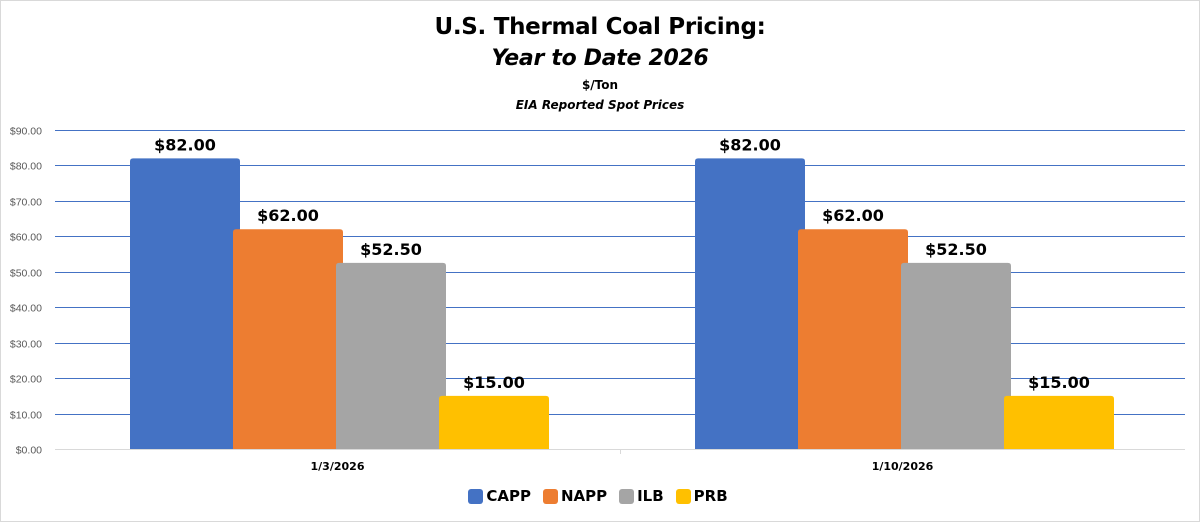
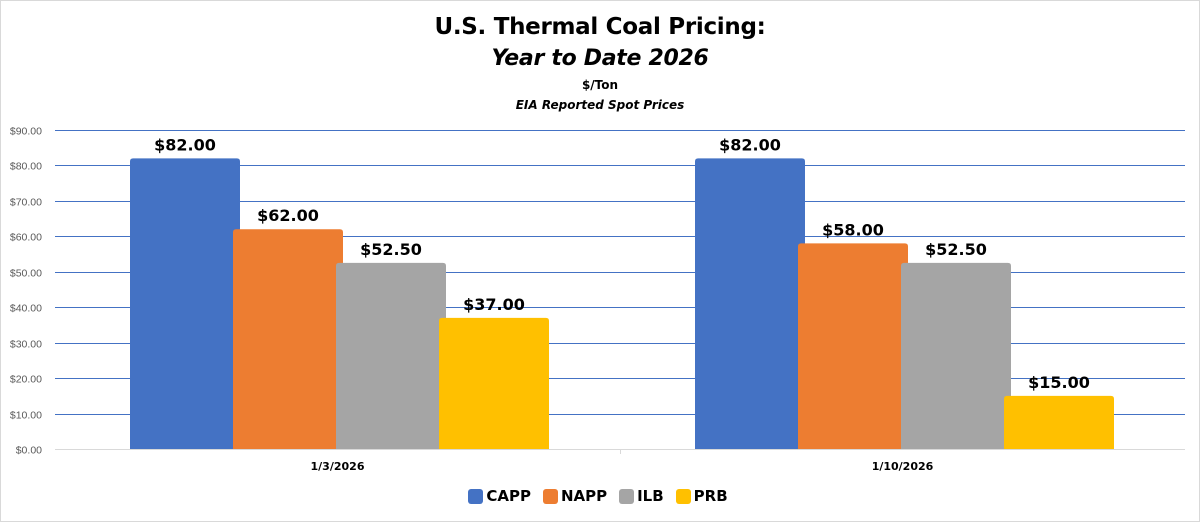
PRB/1/3/2026: $15.00 -> $37.00
NAPP/1/10/2026: $62.00 -> $58.00
